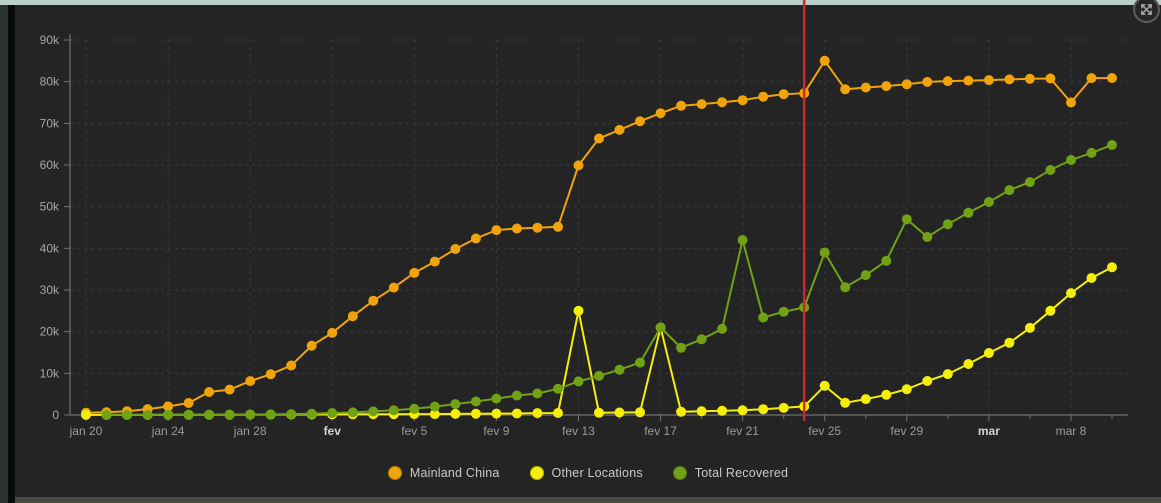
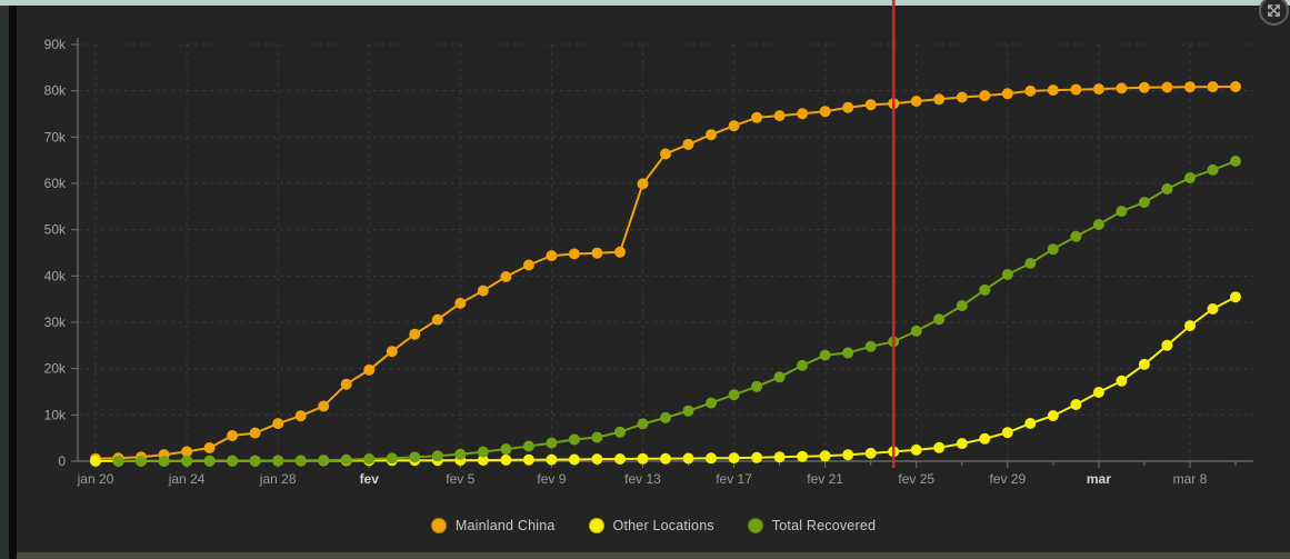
Other Locations/fev 13: 25k -> 1k
Other Locations/fev 17: 21k -> 1k
Total Recovered/fev 17: 21k -> 14k
Total Recovered/fev 21: 42k -> 23k
Mainland China/fev 25: 85k -> 78k
Other Locations/fev 25: 7k -> 2k
Total Recovered/fev 25: 39k -> 28k
Total Recovered/fev 29: 47k -> 40k
Mainland China/mar 8: 75k -> 81k
